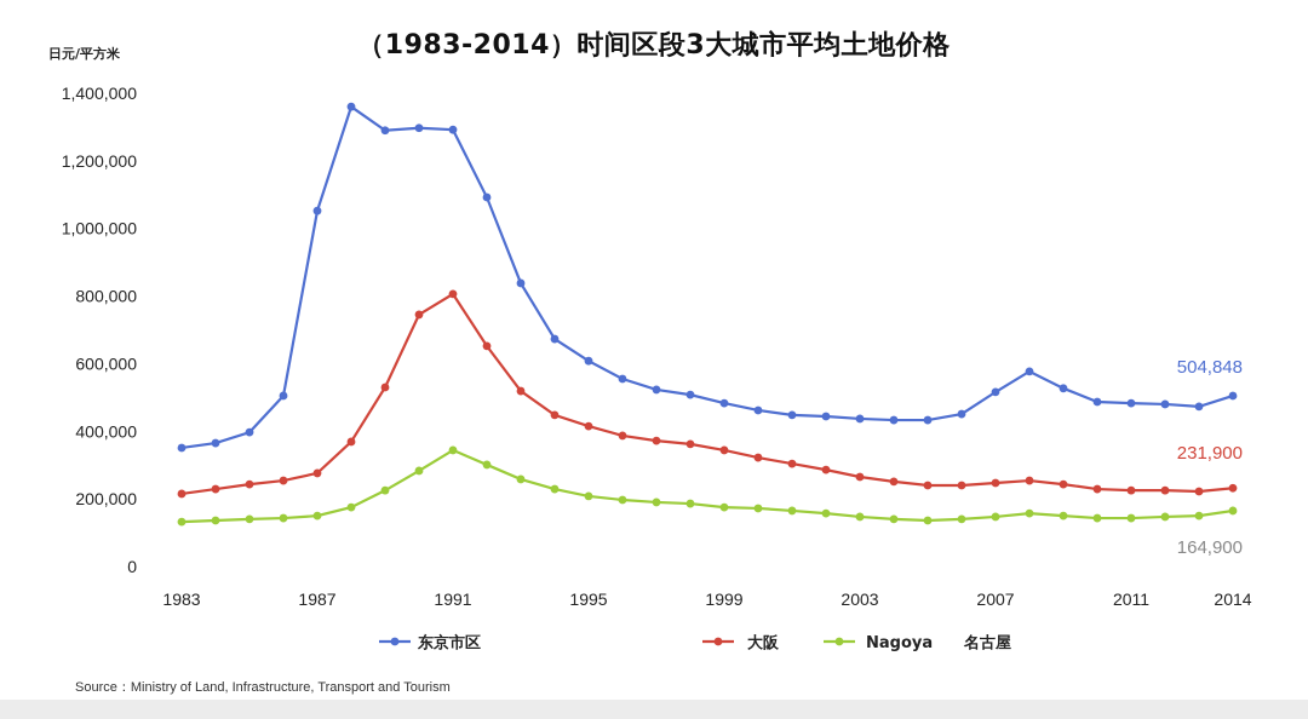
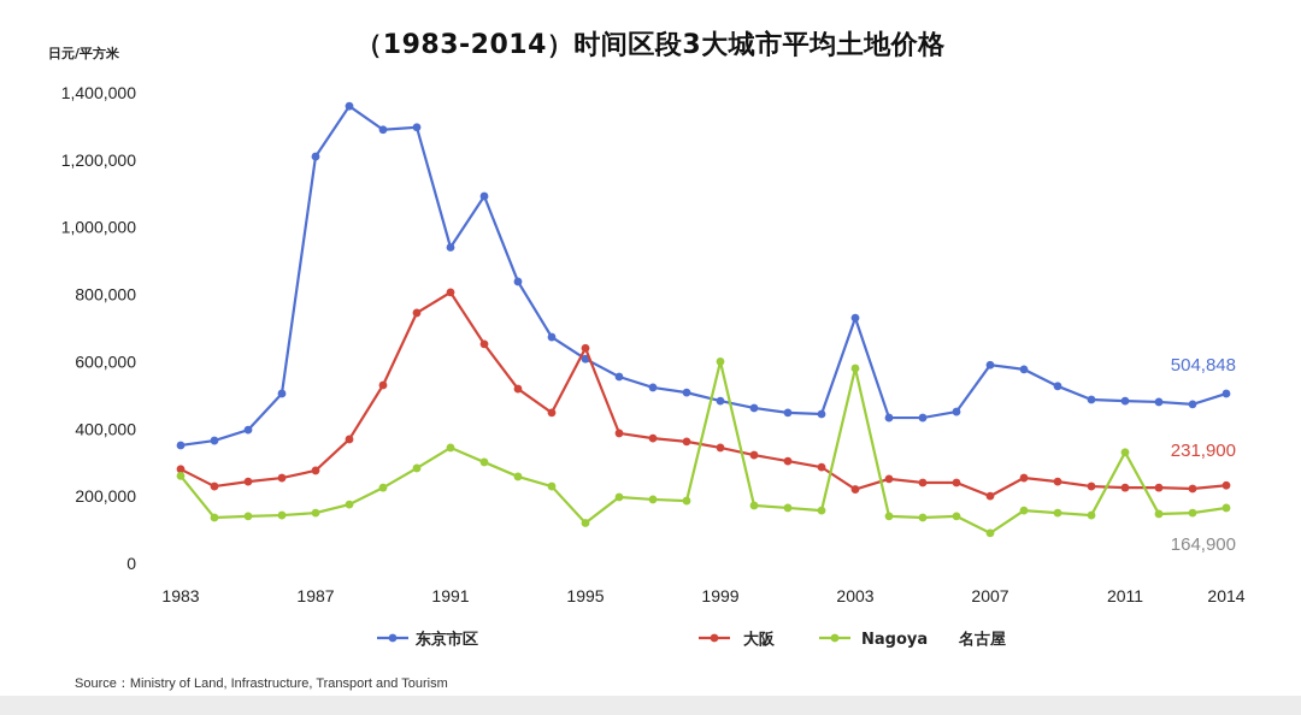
大阪/1983: 220000 -> 280000
Nagoya 名古屋/1983: 130000 -> 260000
东京市区/1987: 1050000 -> 1210000
东京市区/1991: 1290000 -> 940000
大阪/1995: 420000 -> 640000
Nagoya 名古屋/1995: 210000 -> 120000
Nagoya 名古屋/1999: 180000 -> 600000
东京市区/2003: 440000 -> 730000
大阪/2003: 260000 -> 220000
Nagoya 名古屋/2003: 150000 -> 580000
东京市区/2007: 520000 -> 590000
大阪/2007: 250000 -> 200000
Nagoya 名古屋/2007: 150000 -> 90000
Nagoya 名古屋/2011: 140000 -> 330000
